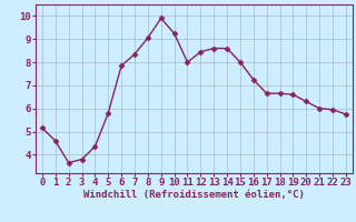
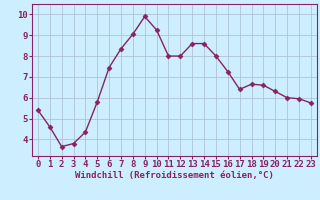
0: 5.15 -> 5.40
6: 7.85 -> 7.45
12: 8.45 -> 8.00
17: 6.65 -> 6.40
